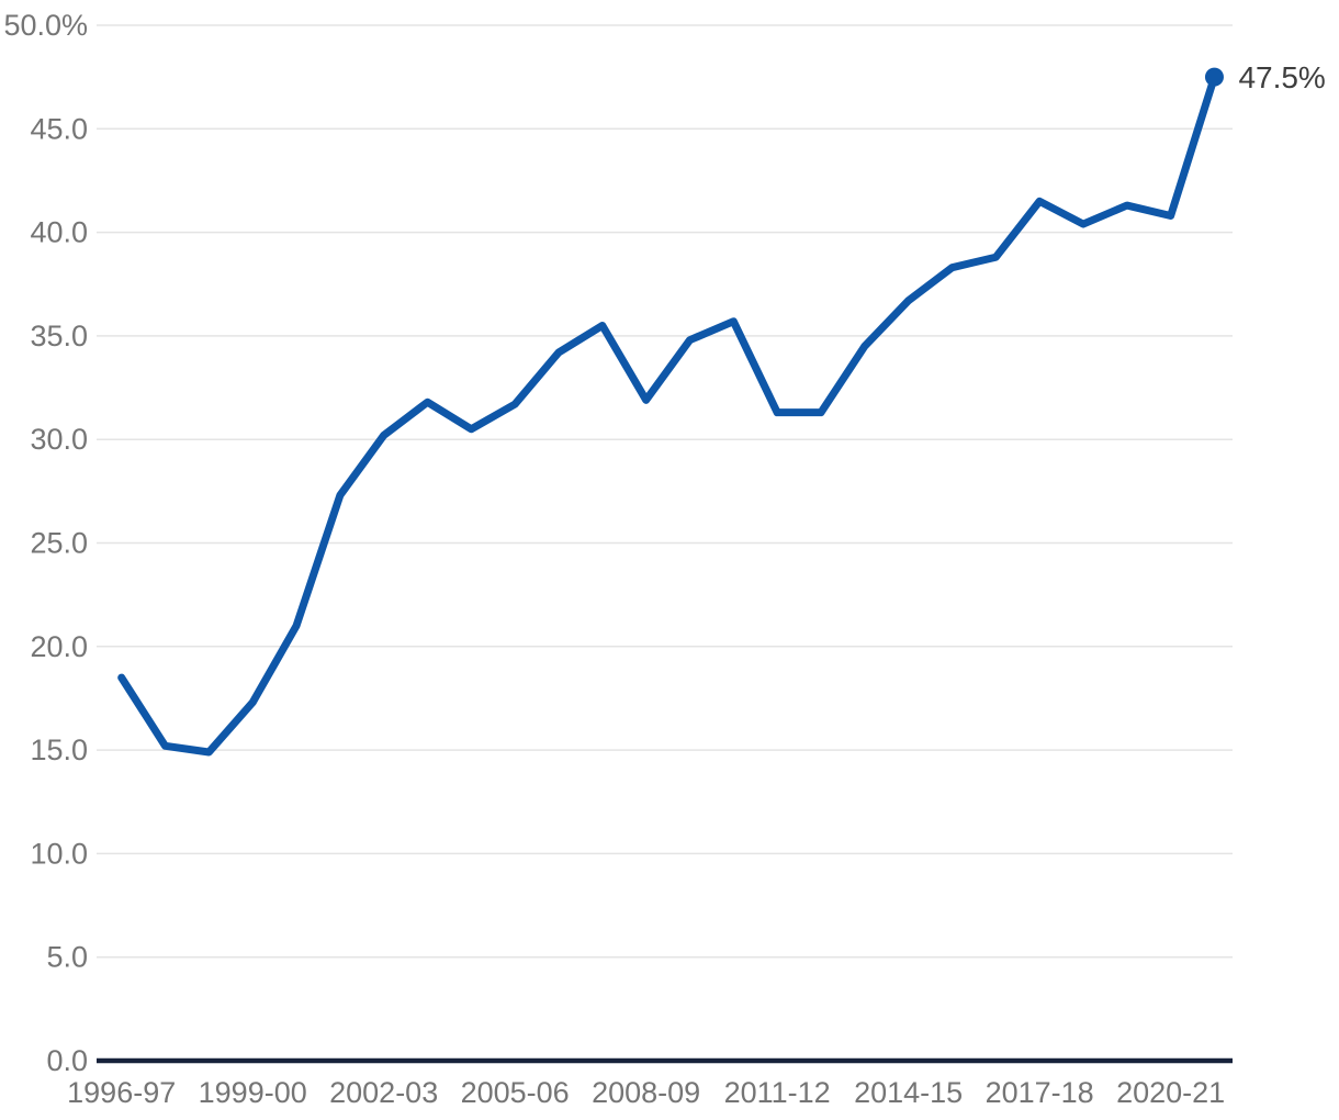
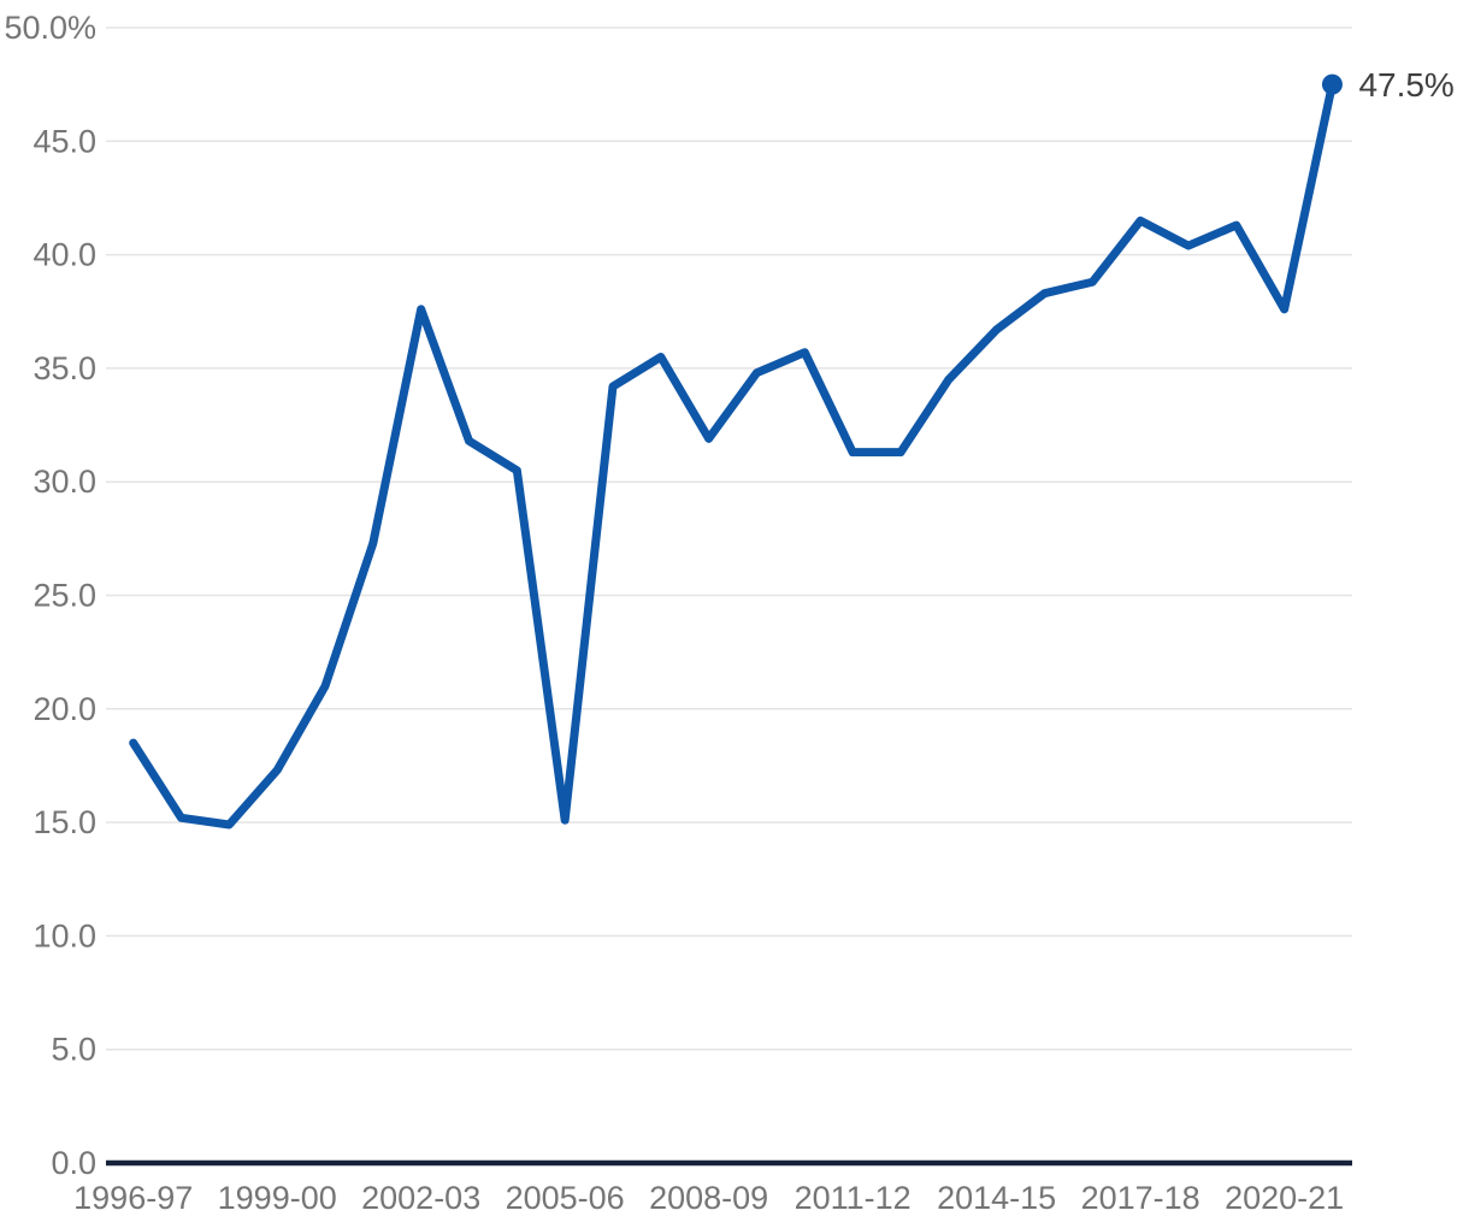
2002-03: 30.2% -> 37.6%
2005-06: 31.7% -> 15.1%
2020-21: 40.8% -> 37.6%
